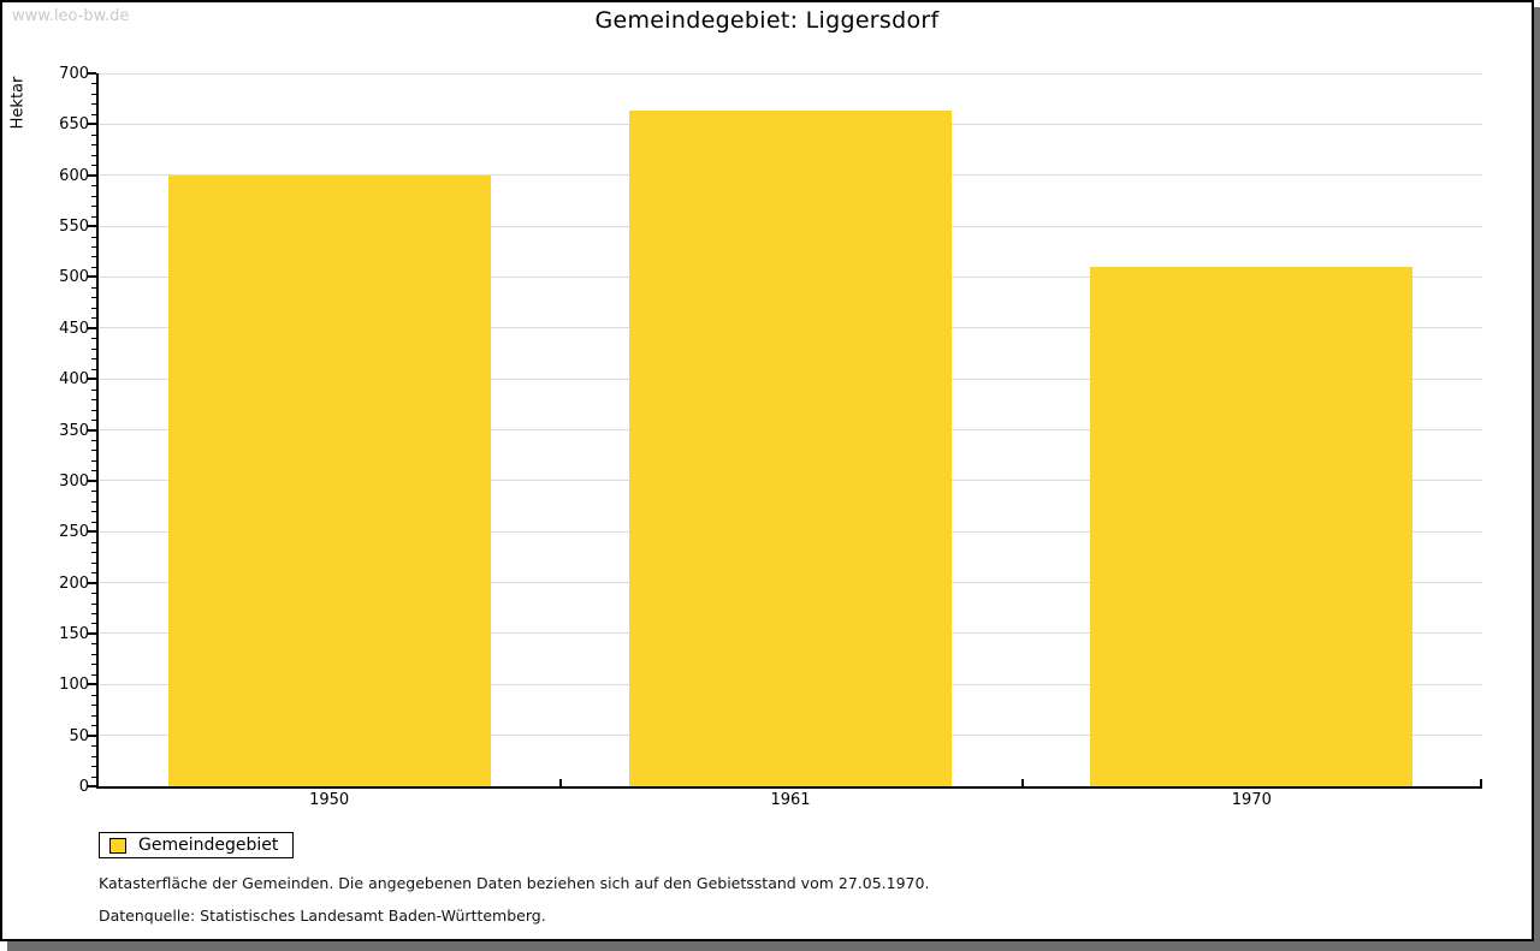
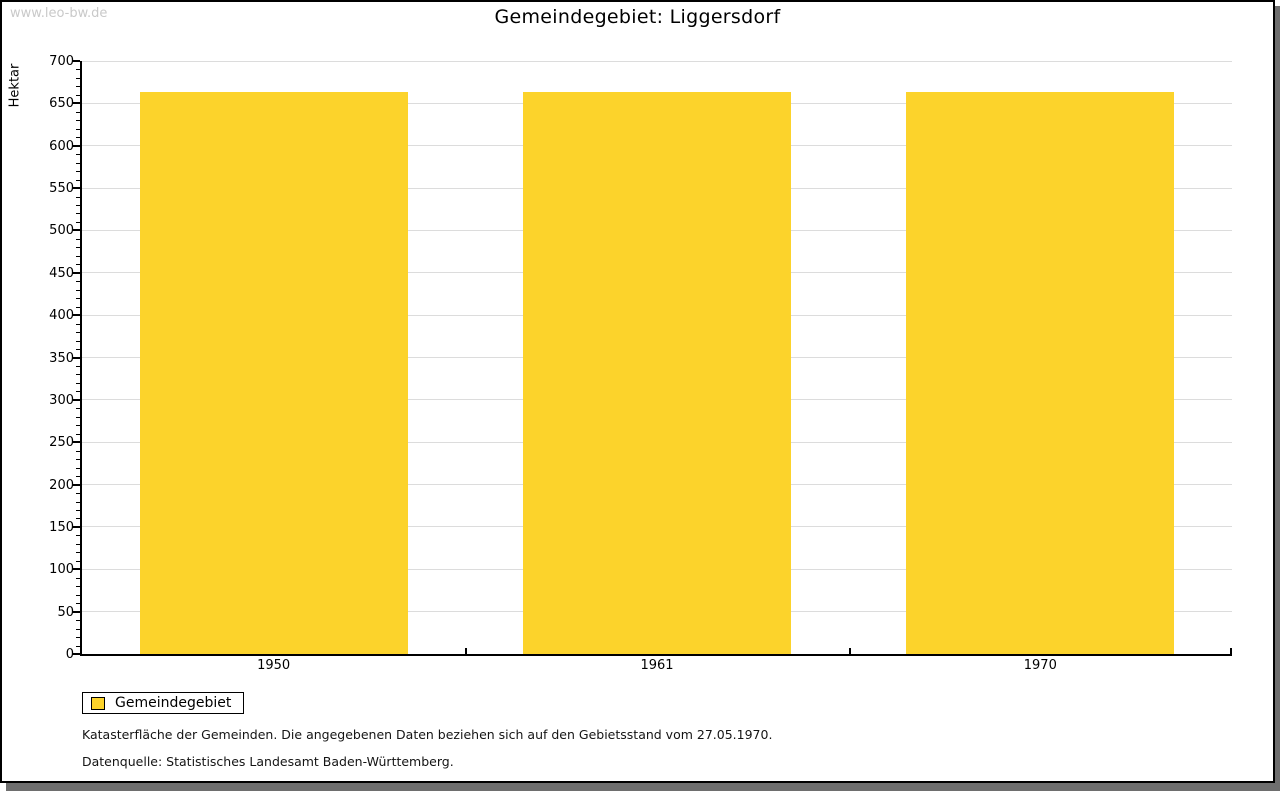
1950: 600 -> 660
1970: 510 -> 660
